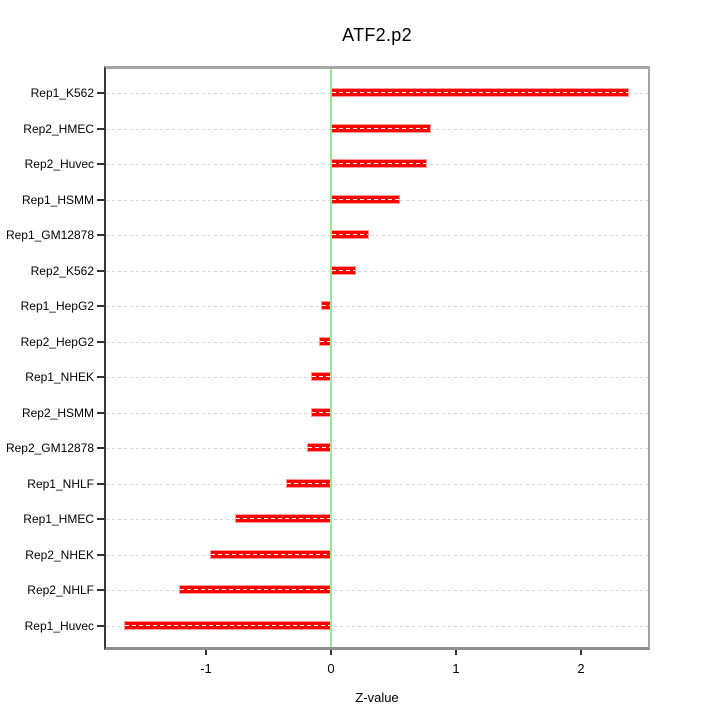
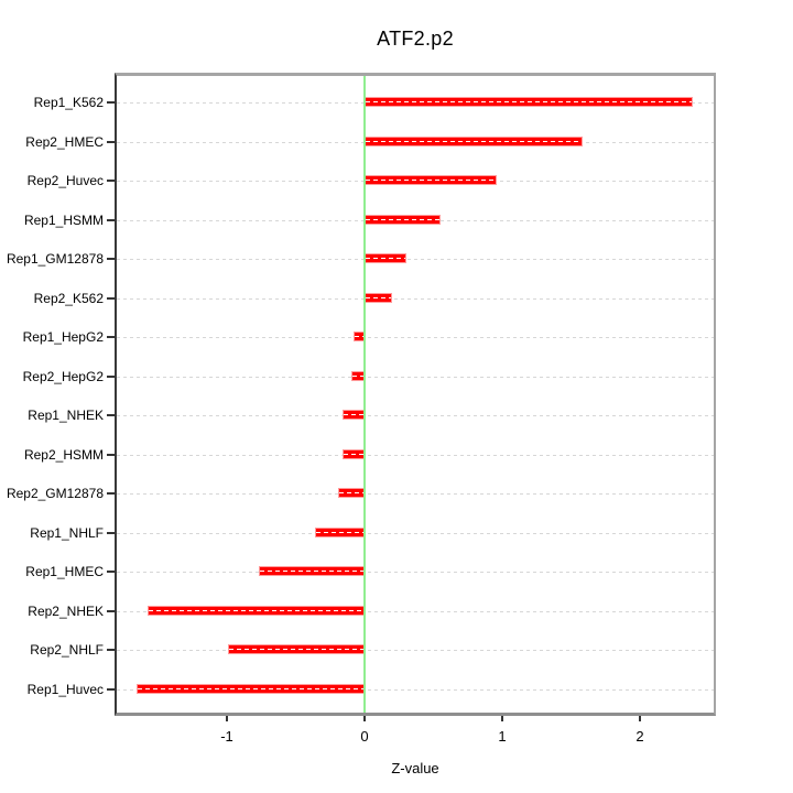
Rep2_HMEC: 0.80 -> 1.58
Rep2_Huvec: 0.77 -> 0.96
Rep2_NHEK: -0.97 -> -1.58
Rep2_NHLF: -1.22 -> -0.99
